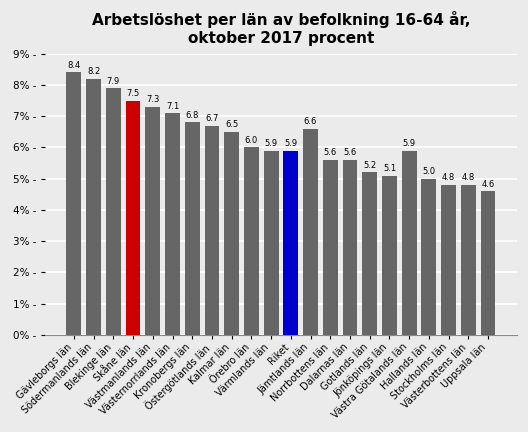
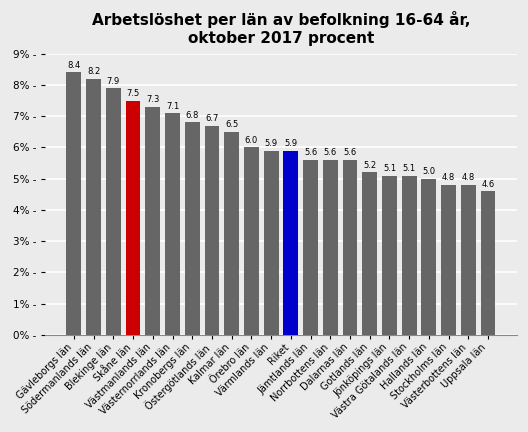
Jämtlands län: 6.6 -> 5.6
Västra Götalands län: 5.9 -> 5.1
